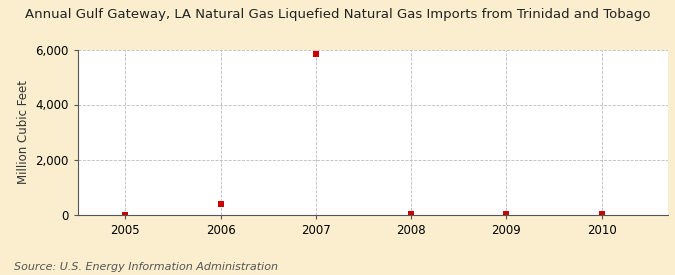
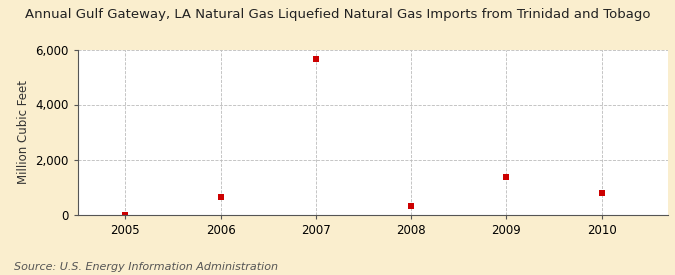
2006: 390 -> 650
2007: 5,840 -> 5,650
2008: 0 -> 300
2009: 0 -> 1,350
2010: 0 -> 800
